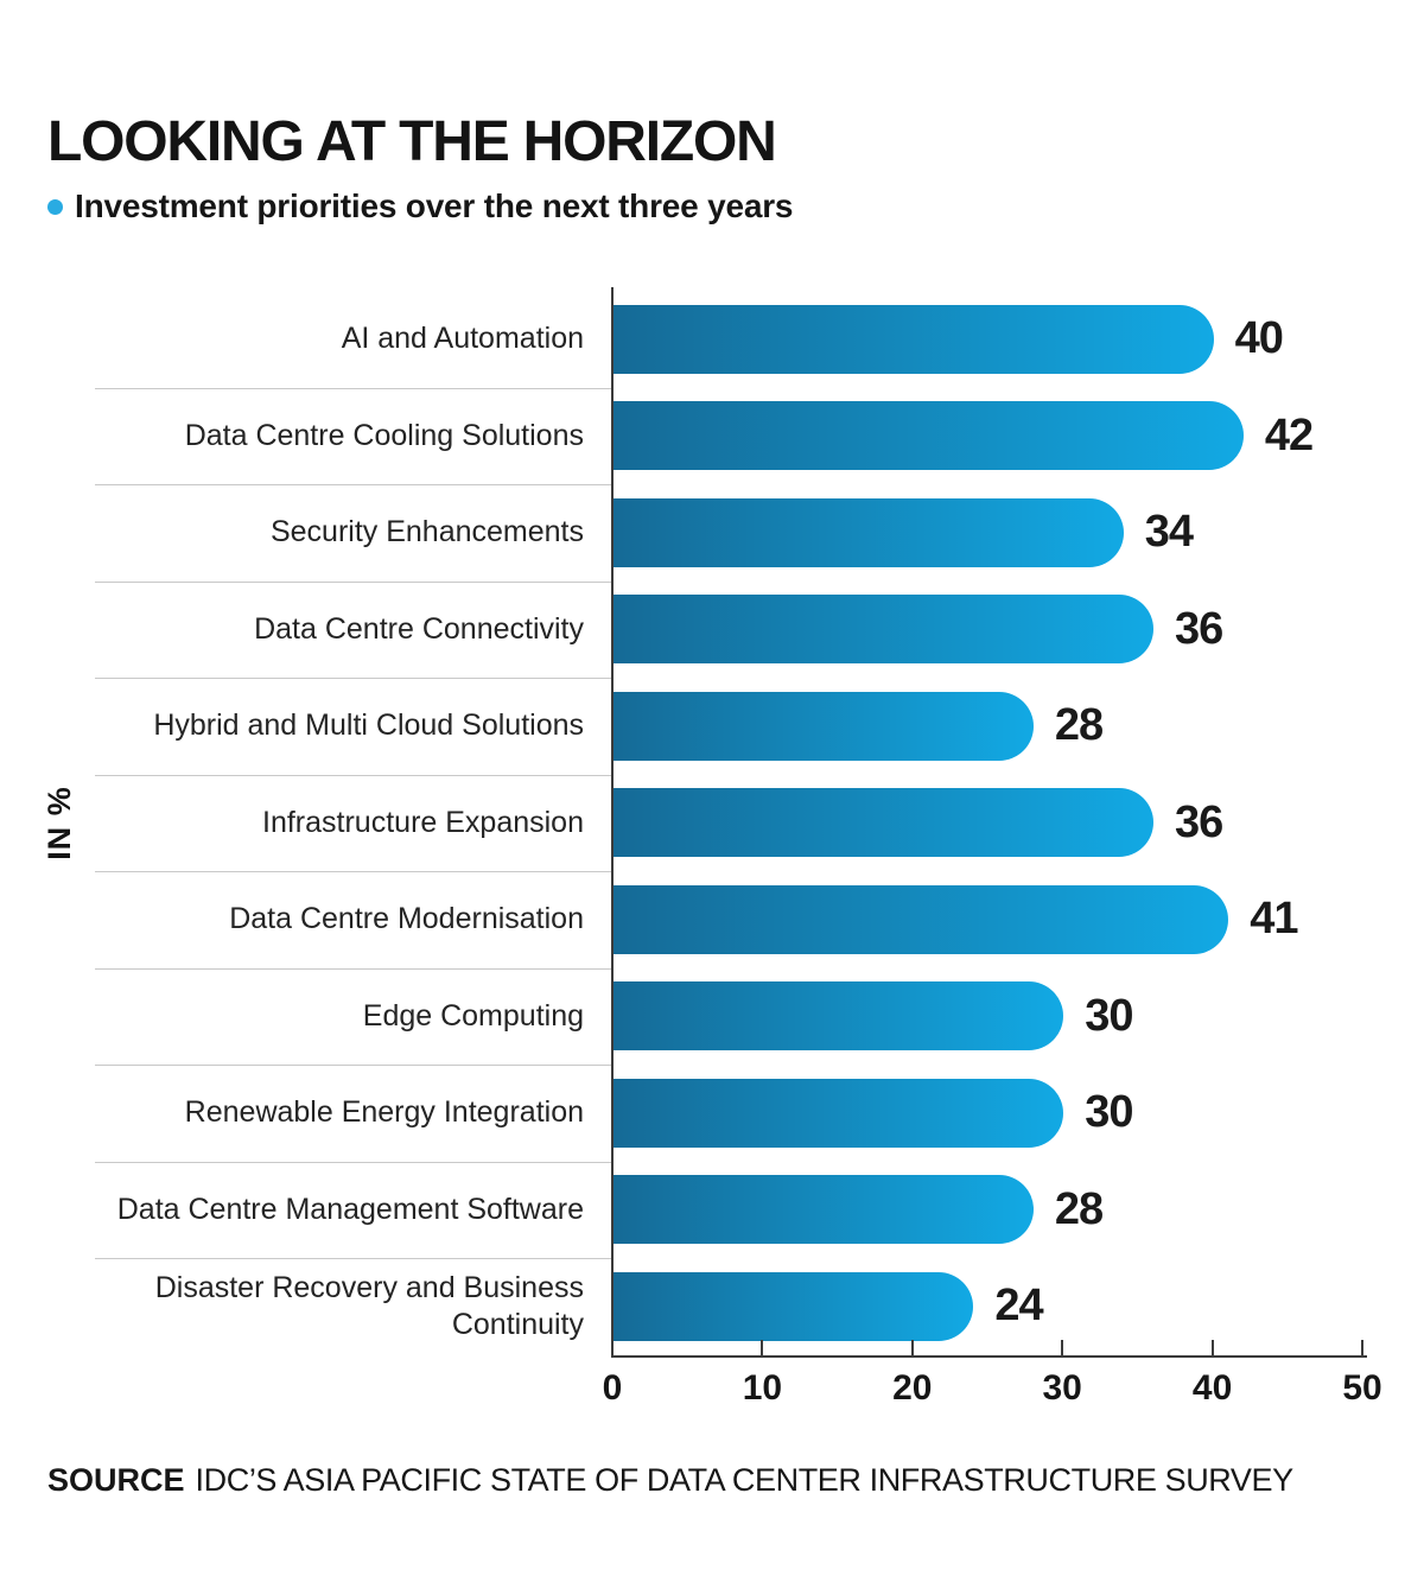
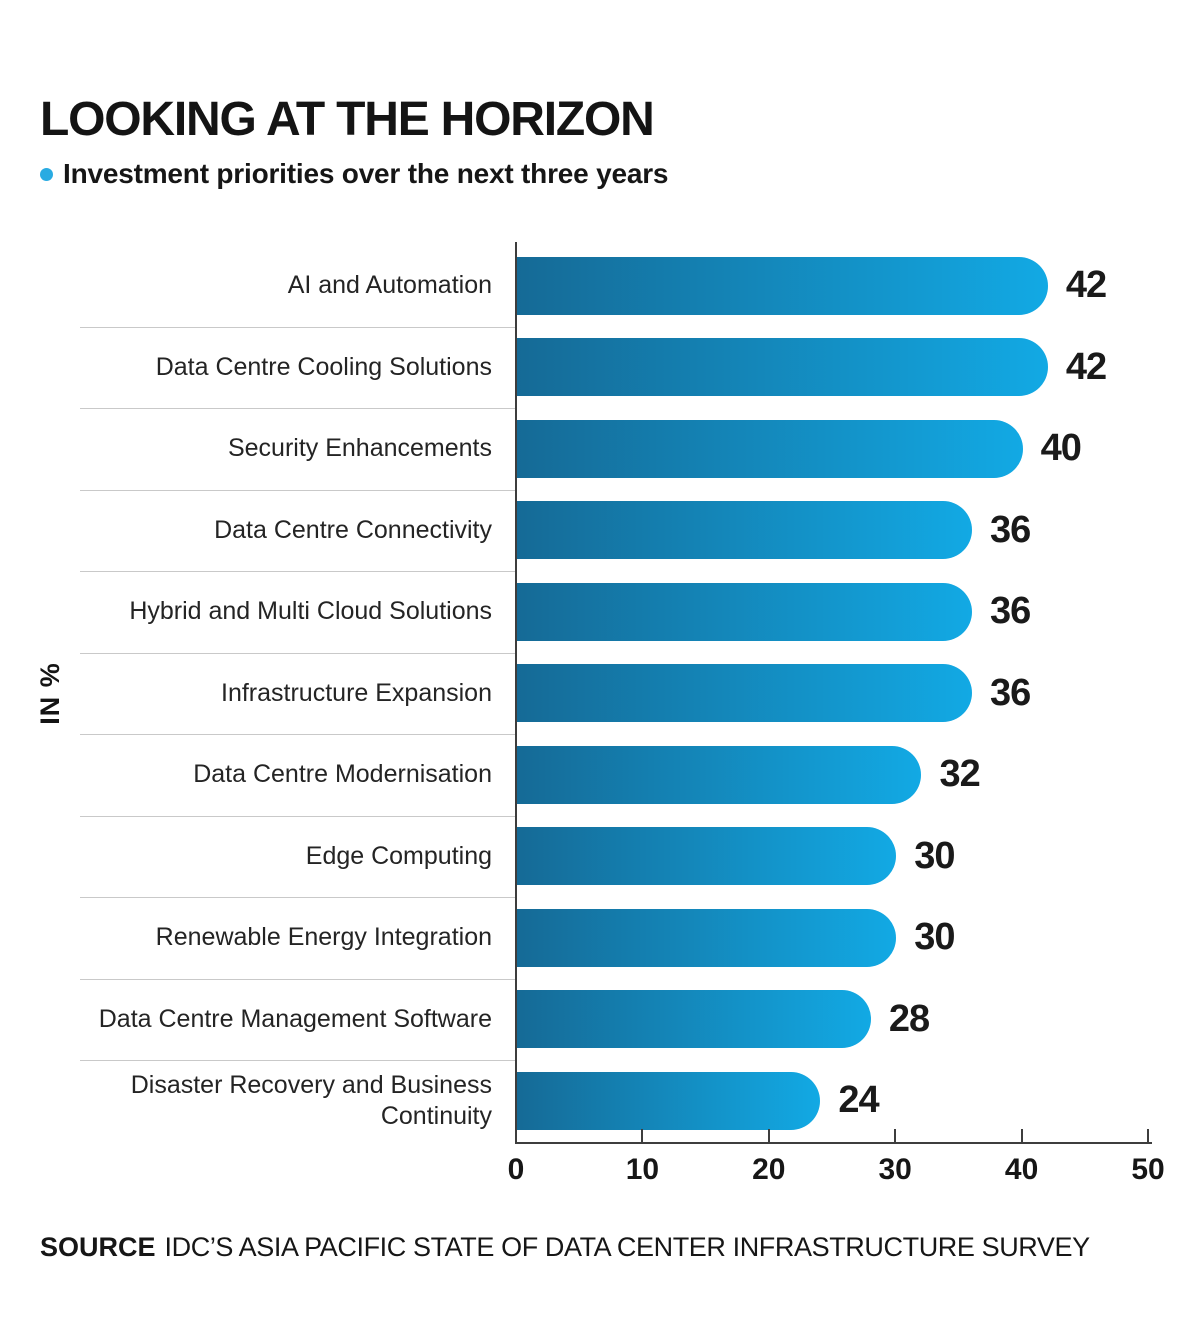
AI and Automation: 40 -> 42
Security Enhancements: 34 -> 40
Hybrid and Multi Cloud Solutions: 28 -> 36
Data Centre Modernisation: 41 -> 32
